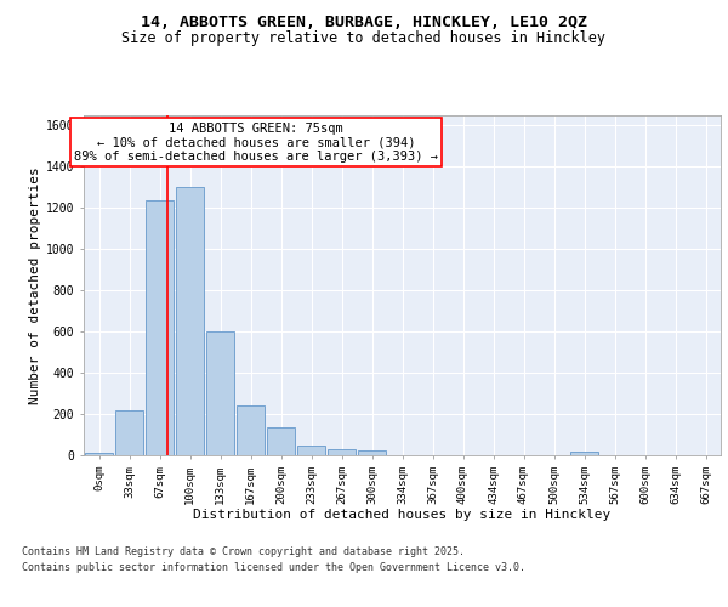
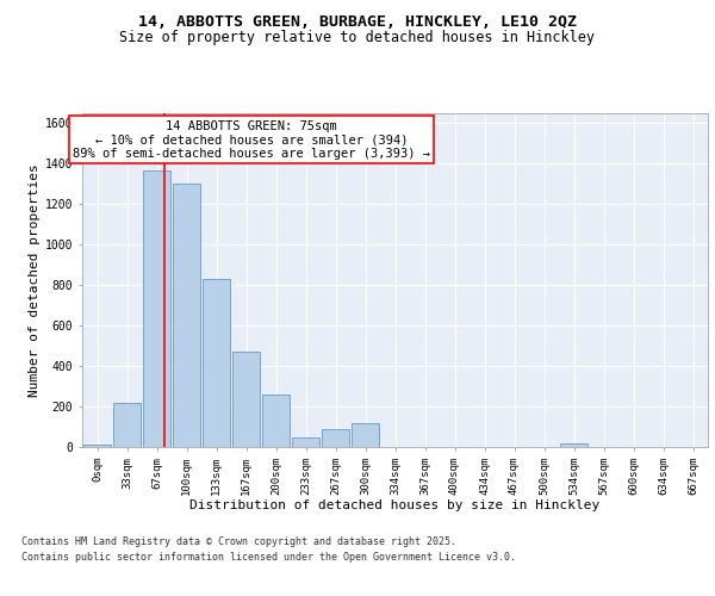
67sqm: 1240 -> 1370
133sqm: 600 -> 830
167sqm: 240 -> 470
200sqm: 140 -> 260
267sqm: 30 -> 90
300sqm: 20 -> 120
